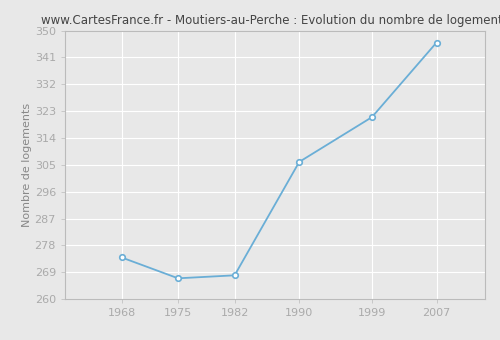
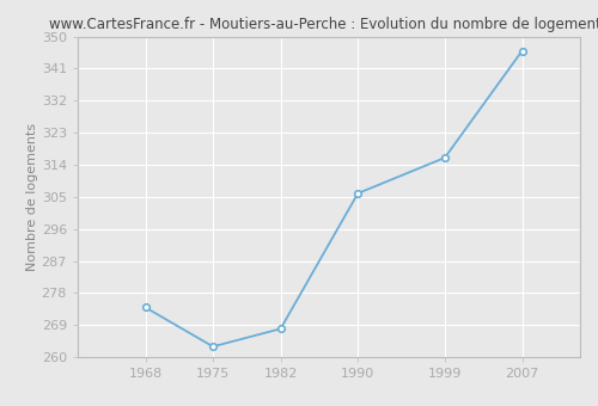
1975: 267 -> 263
1999: 321 -> 316
